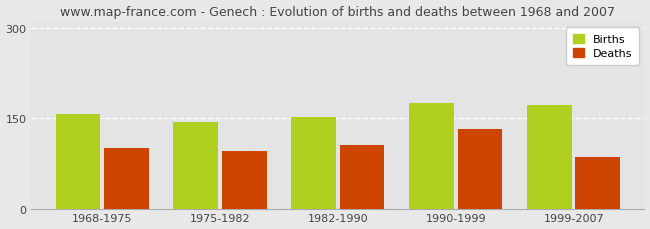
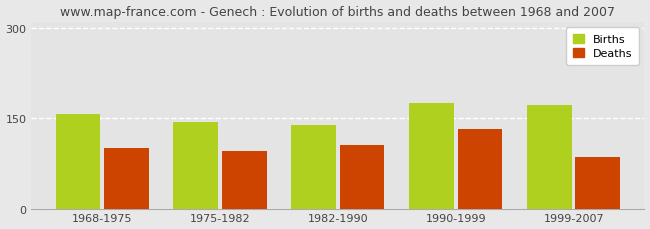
Births/1982-1990: 151 -> 138
